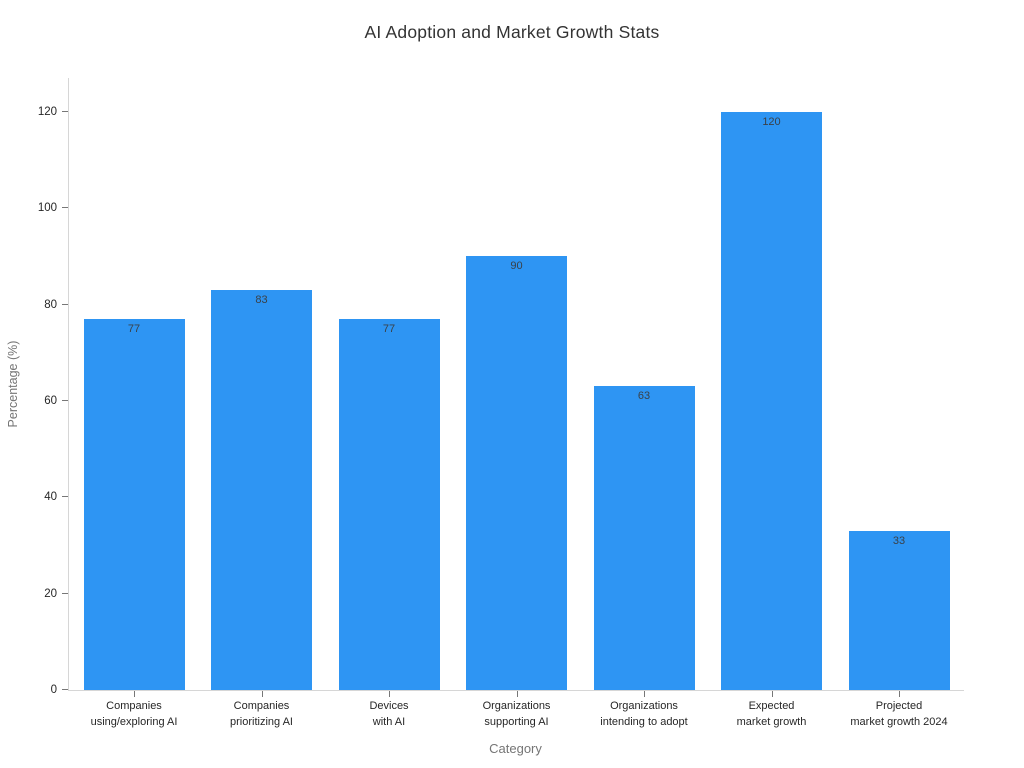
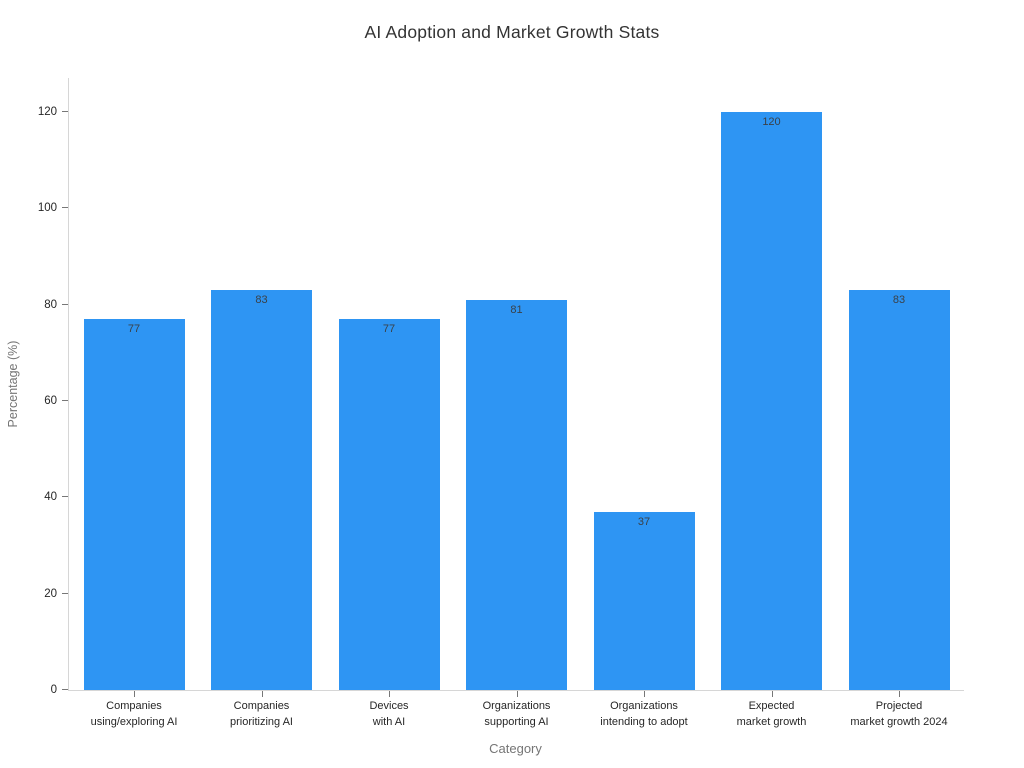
Organizations supporting AI: 90 -> 81
Organizations intending to adopt: 63 -> 37
Projected market growth 2024: 33 -> 83
